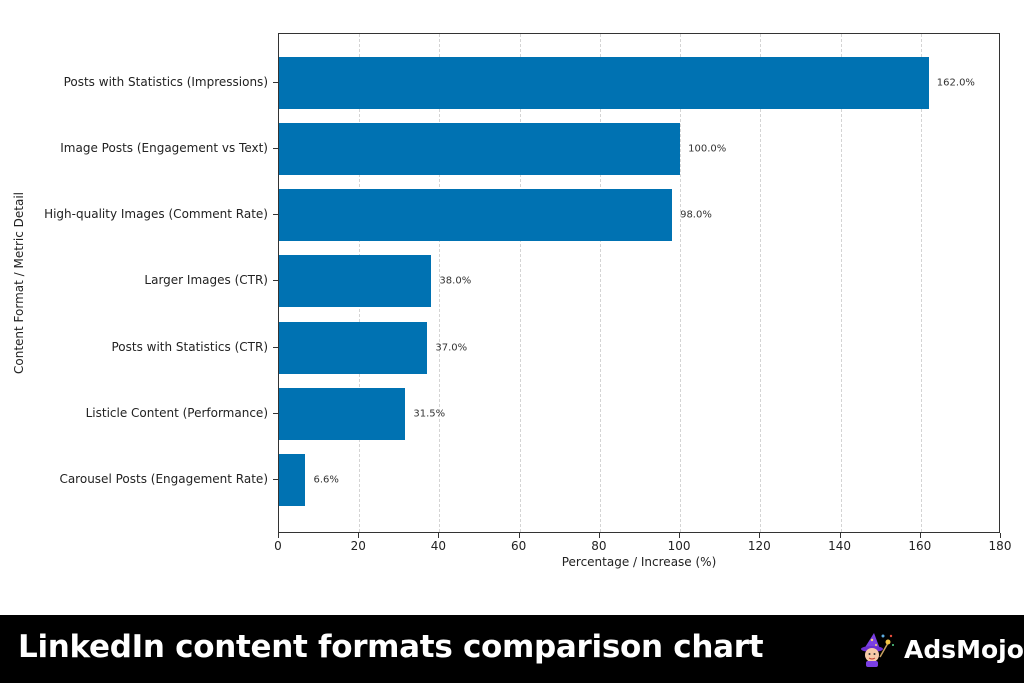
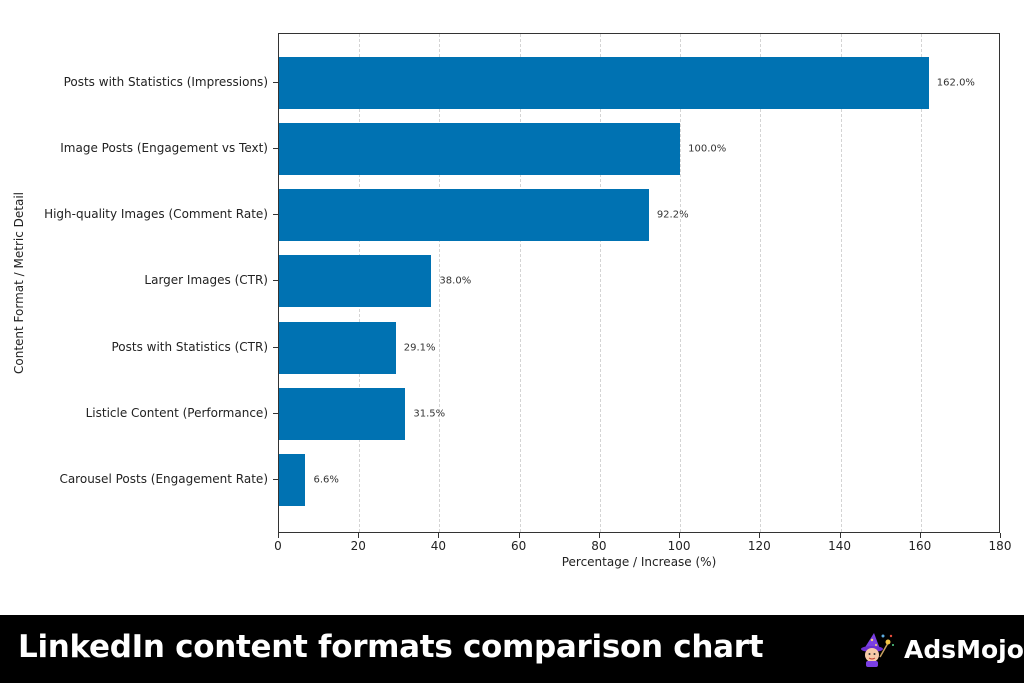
High-quality Images (Comment Rate): 98.0% -> 92.2%
Posts with Statistics (CTR): 37.0% -> 29.1%
